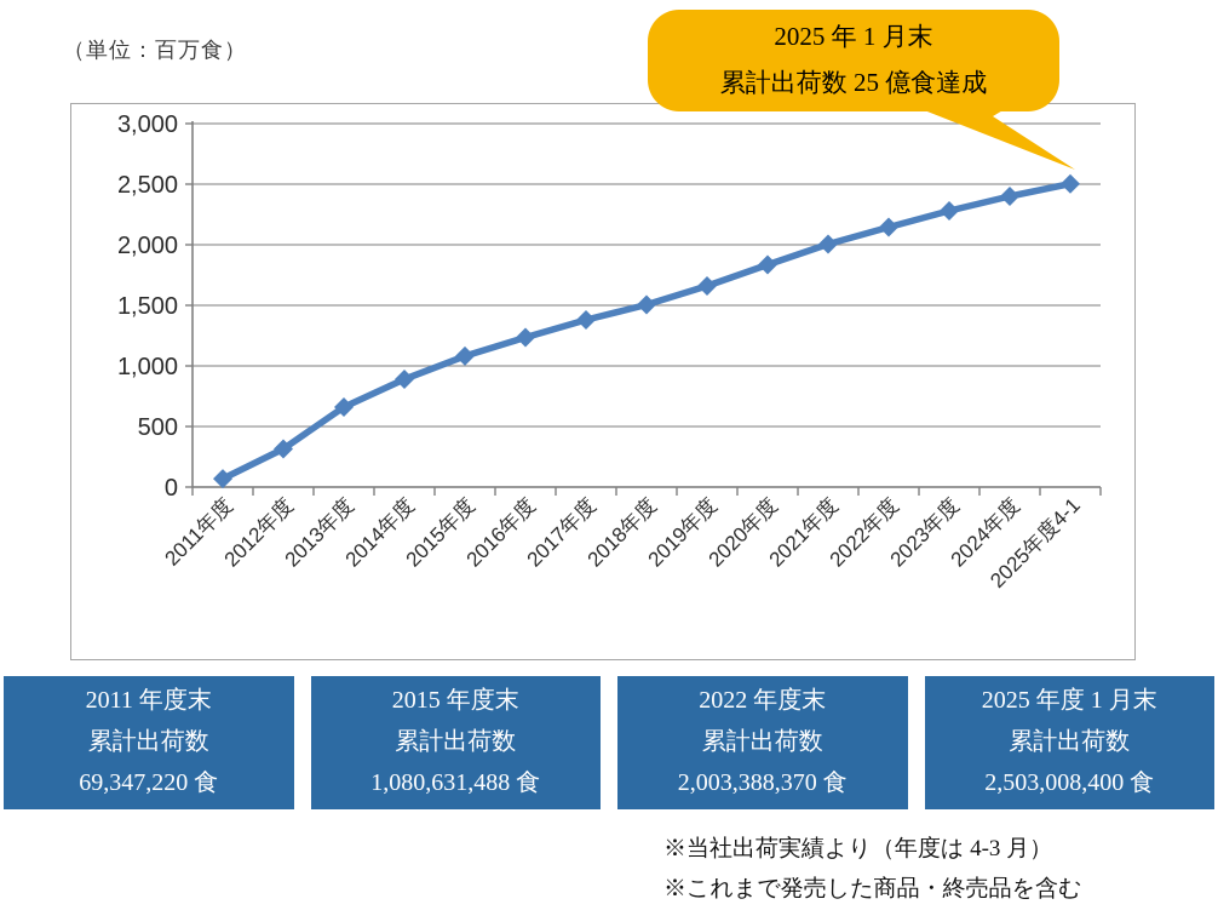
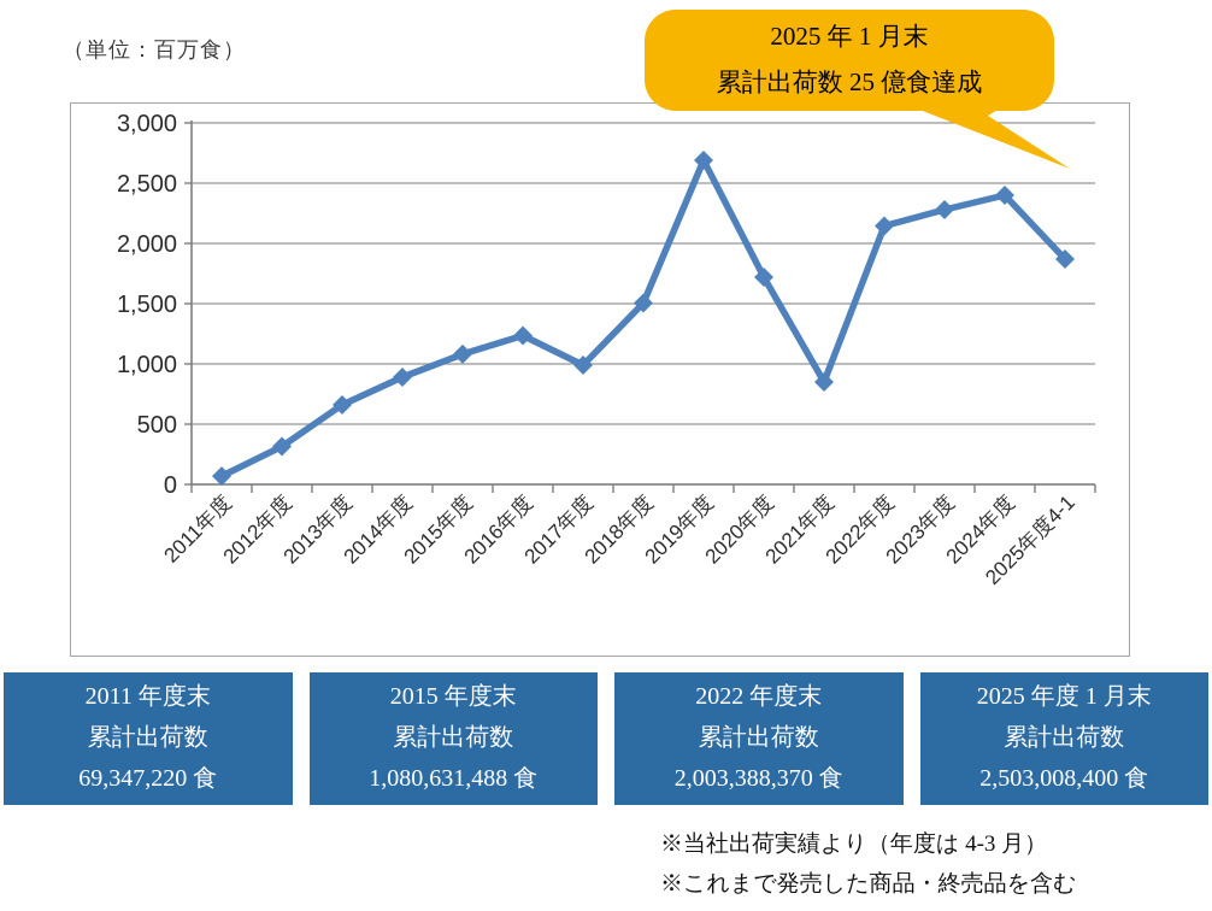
2017年度: 1380 -> 990
2019年度: 1660 -> 2690
2020年度: 1840 -> 1720
2021年度: 2000 -> 850
2025年度4-1: 2500 -> 1870
